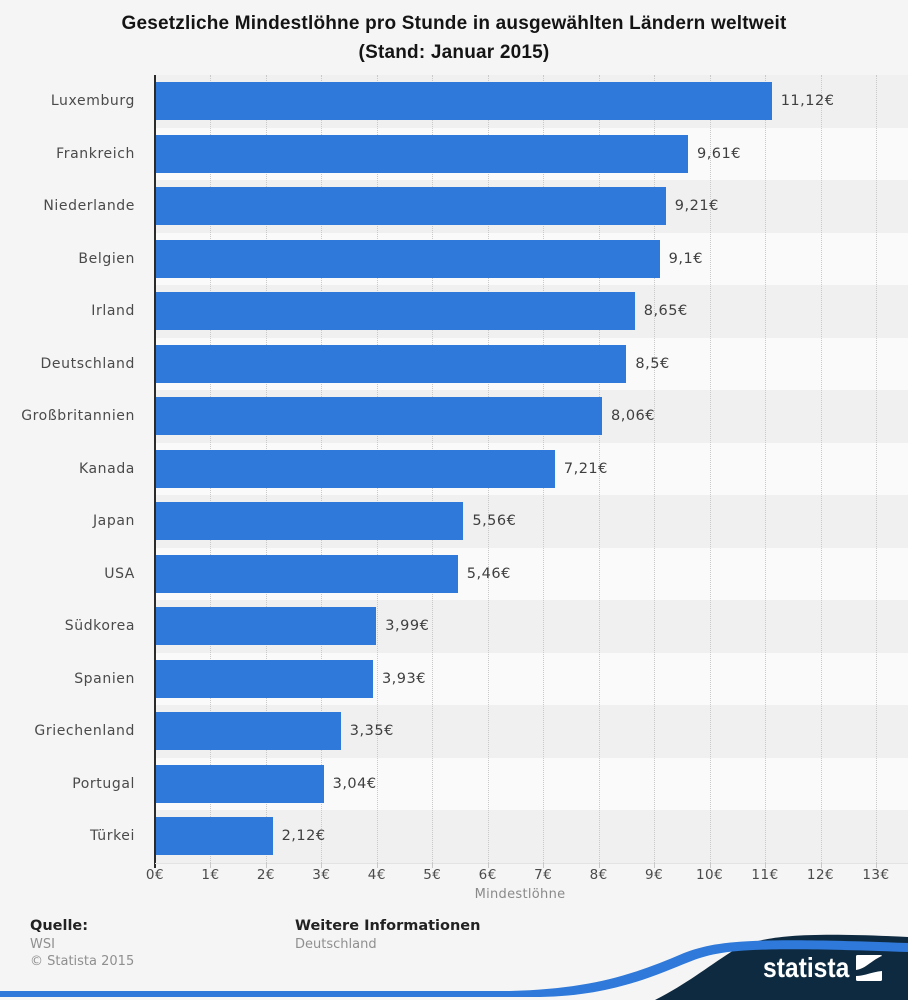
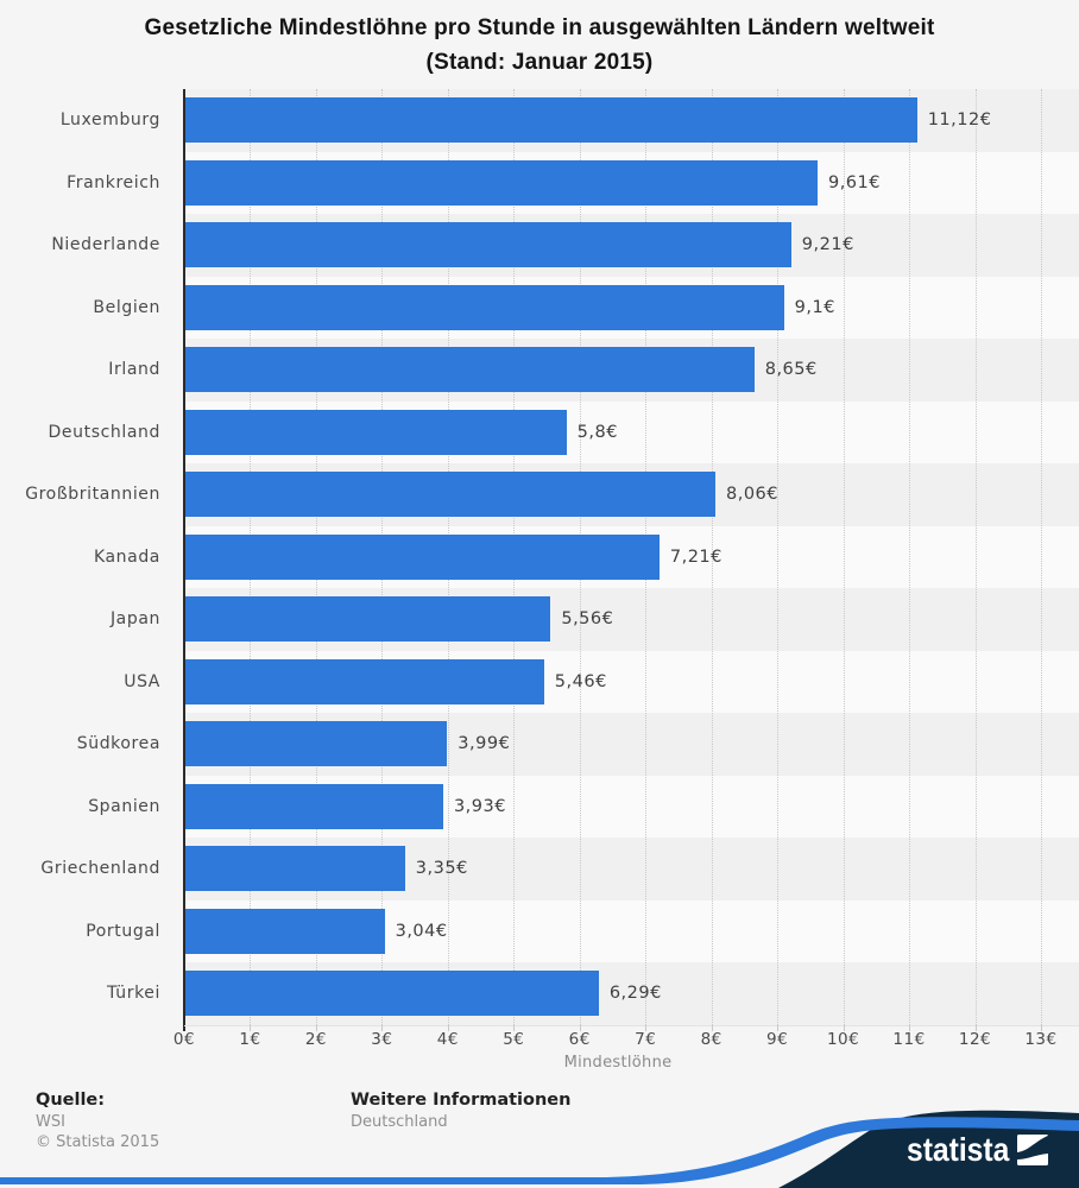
Deutschland: 8,5 -> 5,8
Türkei: 2,12 -> 6,29
